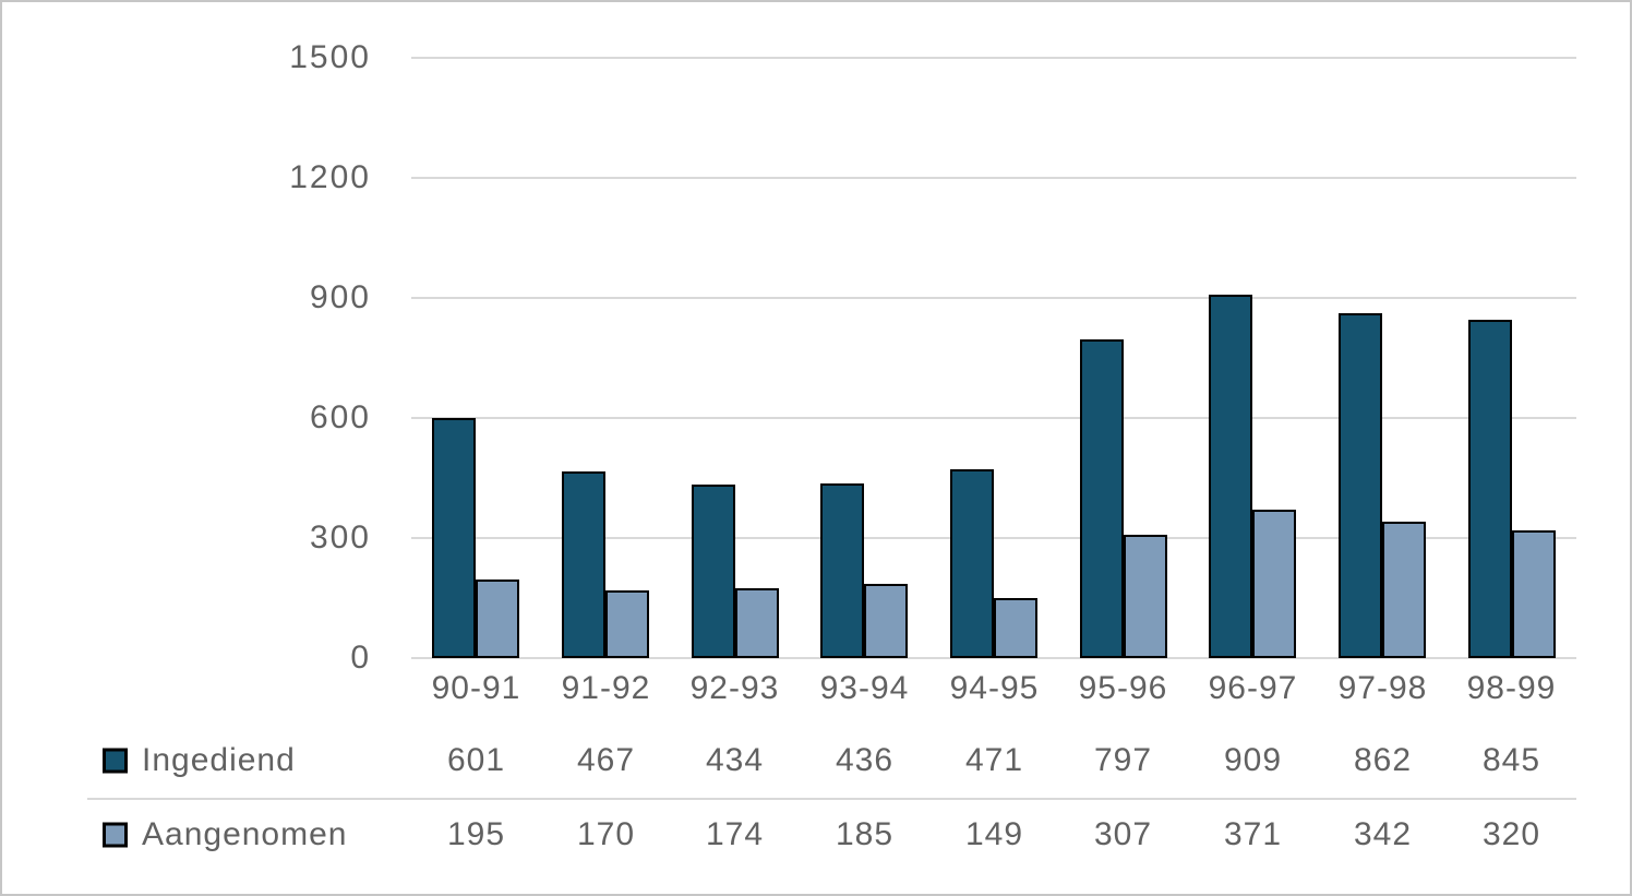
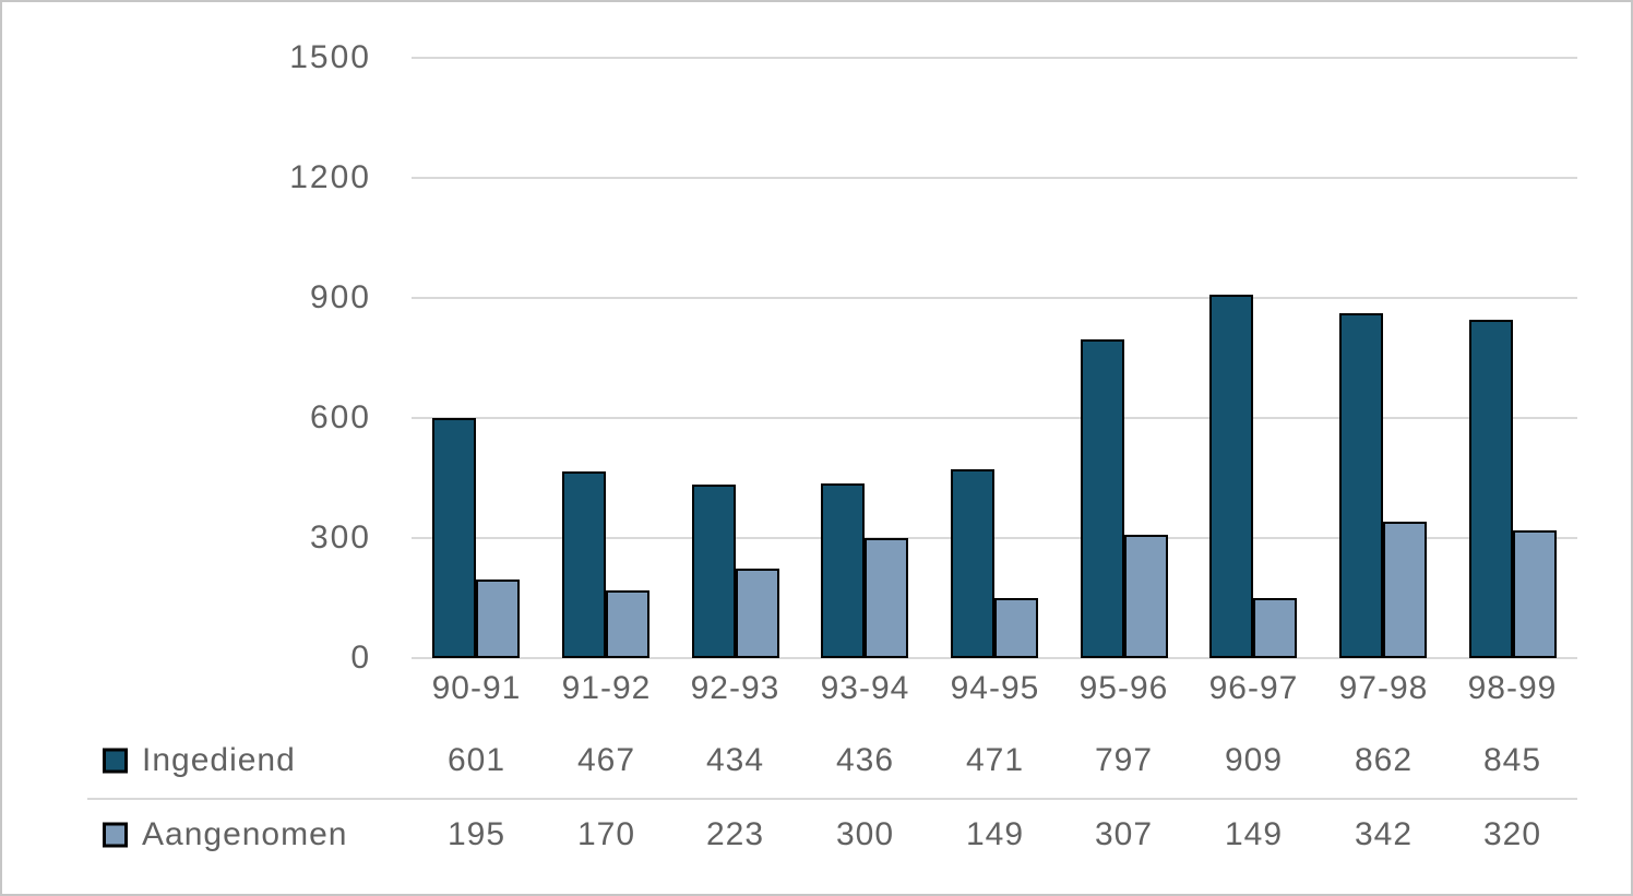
Aangenomen/92-93: 174 -> 223
Aangenomen/93-94: 185 -> 300
Aangenomen/96-97: 371 -> 149
